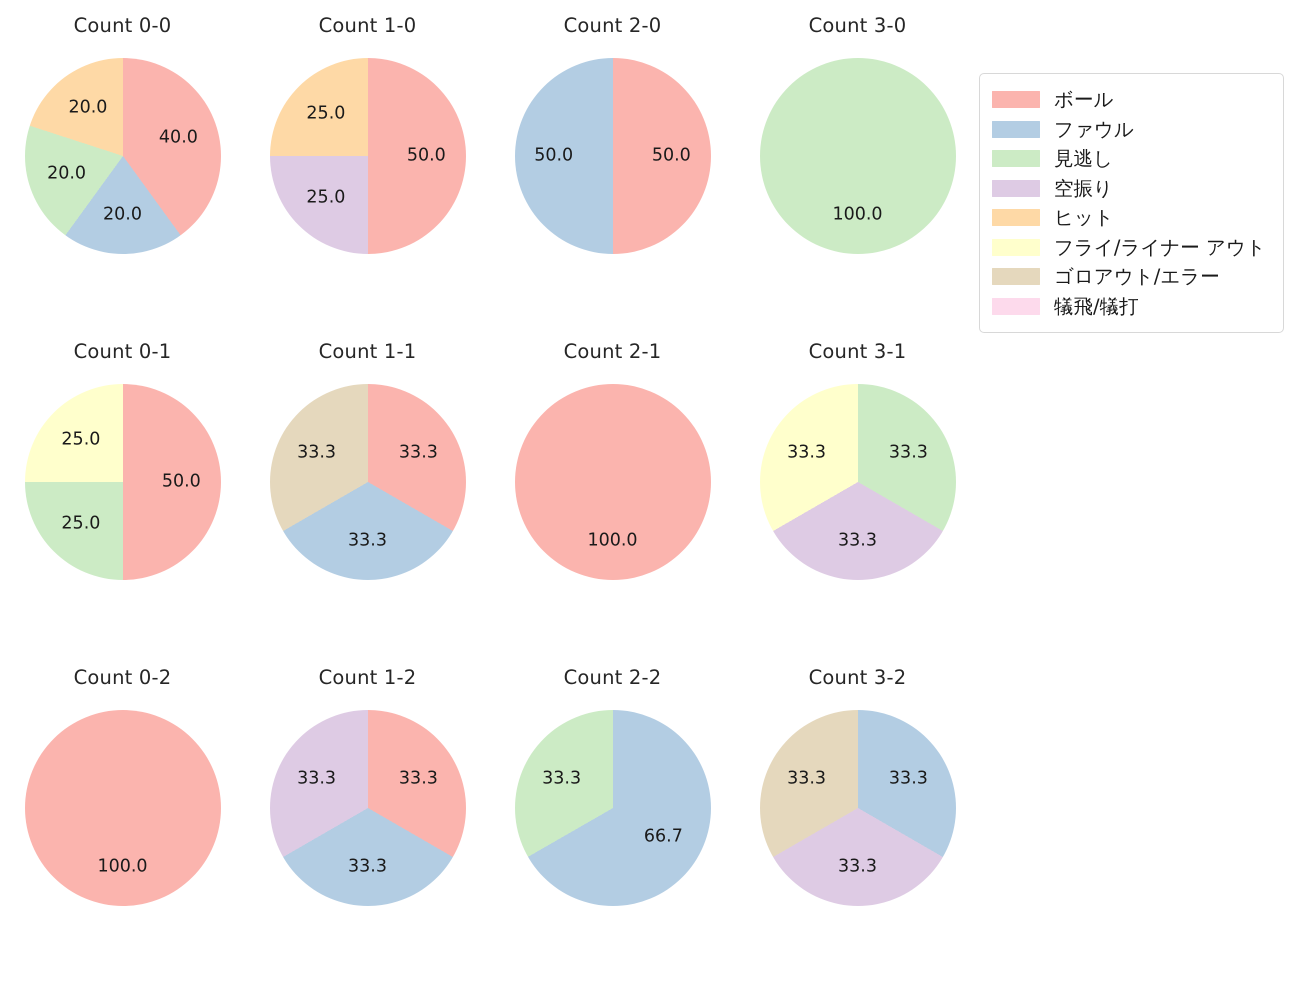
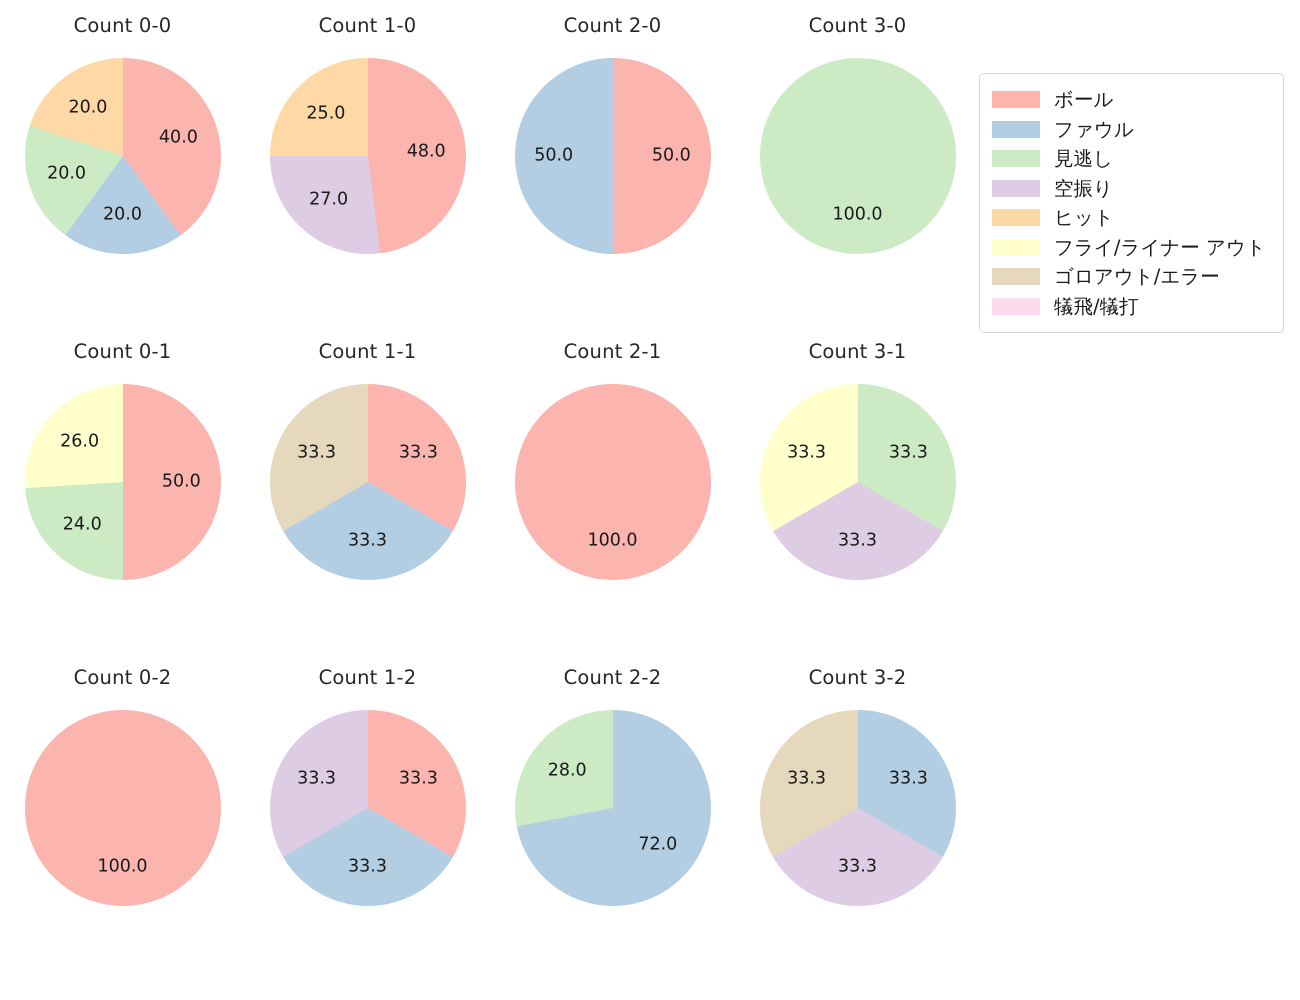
Count 1-0/ボール: 50.0 -> 48.0
Count 1-0/空振り: 25.0 -> 27.0
Count 0-1/見逃し: 25.0 -> 24.0
Count 0-1/フライ/ライナー アウト: 25.0 -> 26.0
Count 2-2/ファウル: 66.7 -> 72.0
Count 2-2/見逃し: 33.3 -> 28.0
